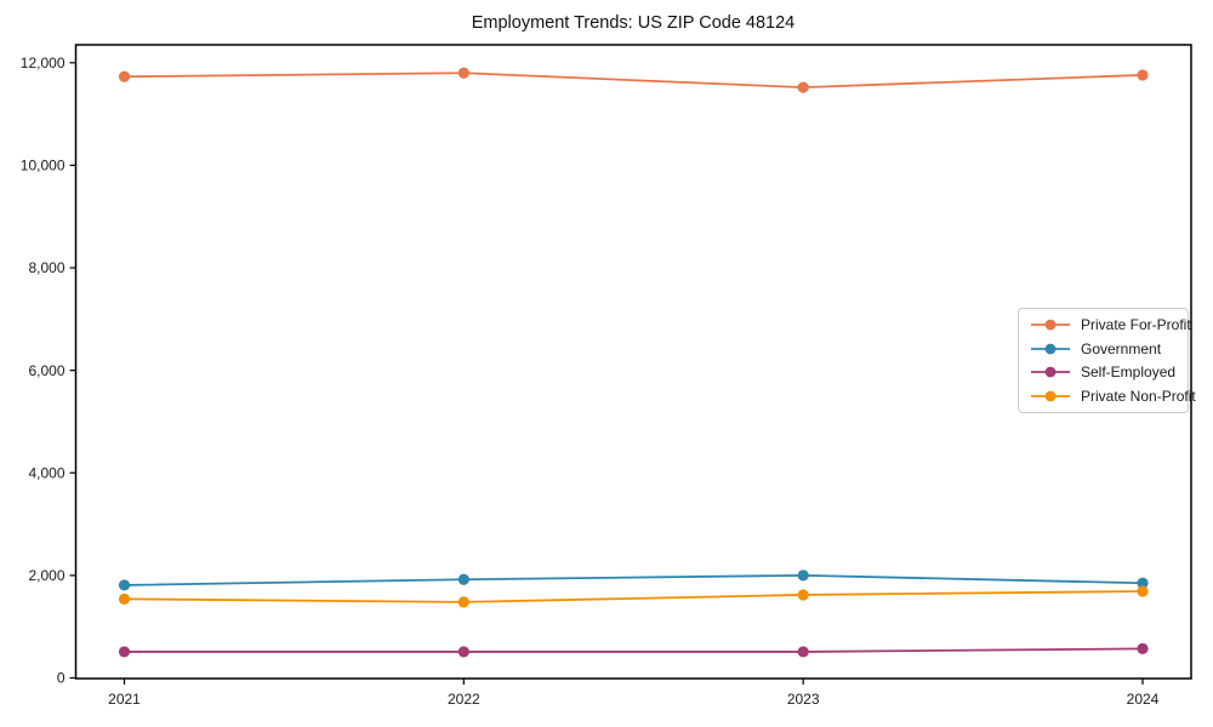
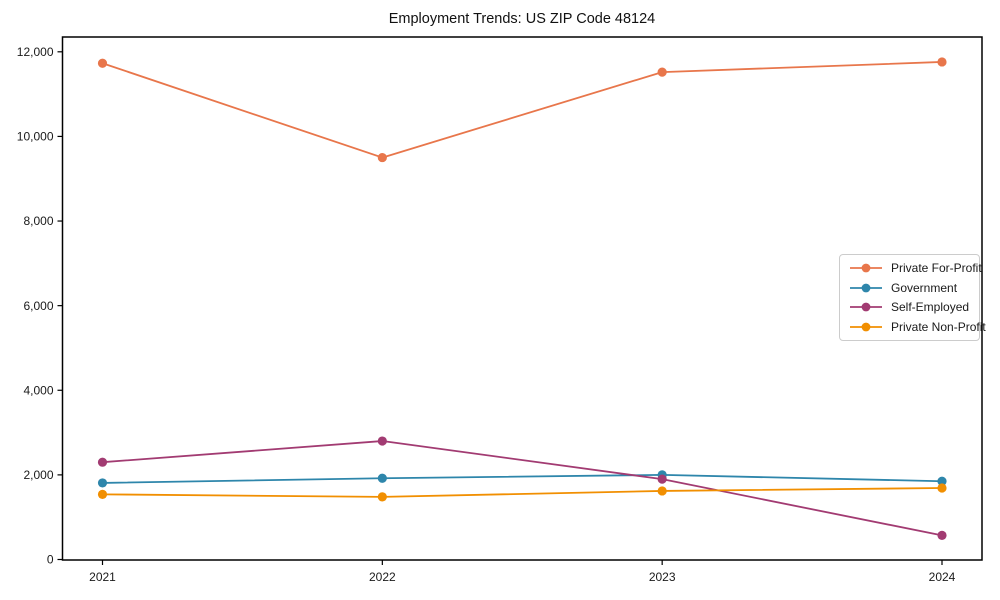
Self-Employed/2021: 500 -> 2300
Private For-Profit/2022: 11800 -> 9500
Self-Employed/2022: 500 -> 2800
Self-Employed/2023: 500 -> 1900
